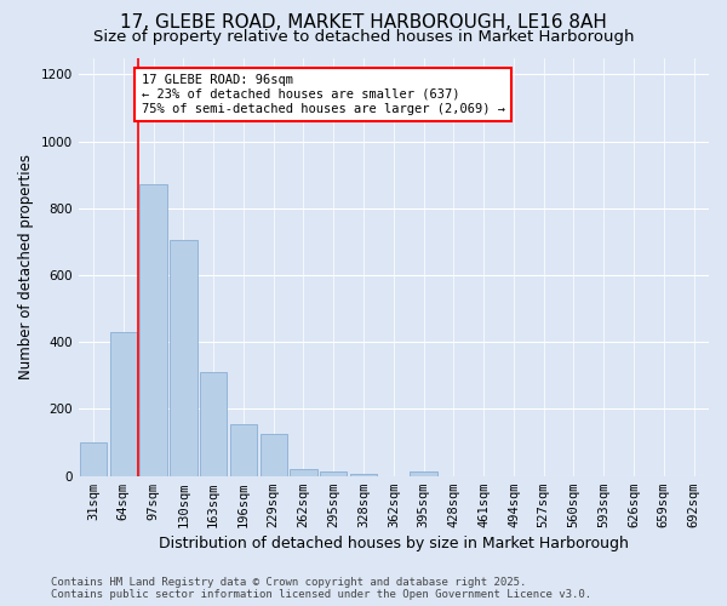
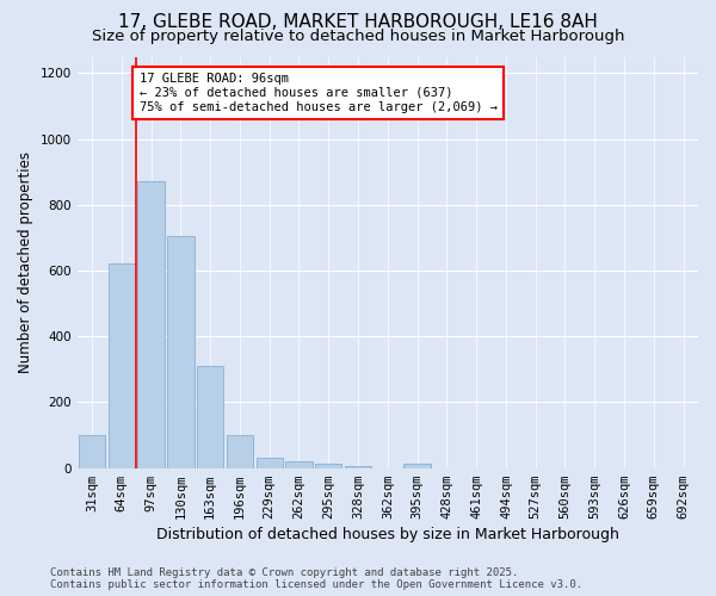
64sqm: 430 -> 620
196sqm: 155 -> 100
229sqm: 125 -> 30
